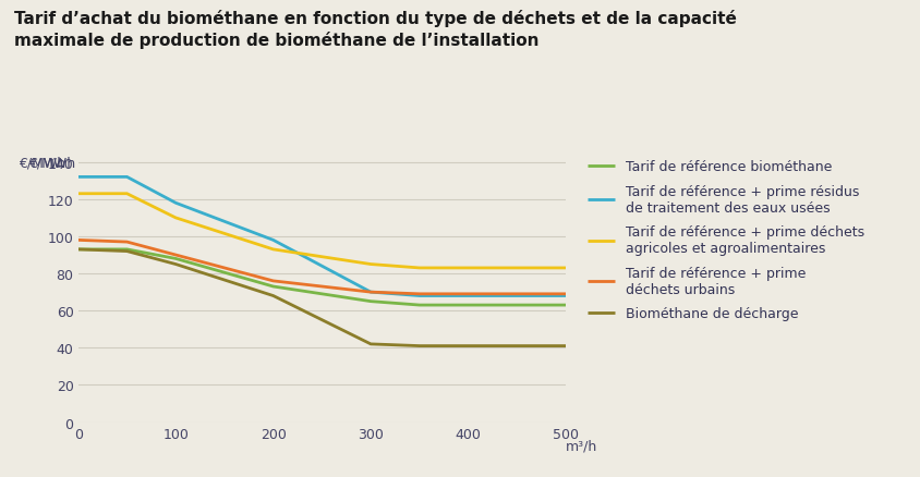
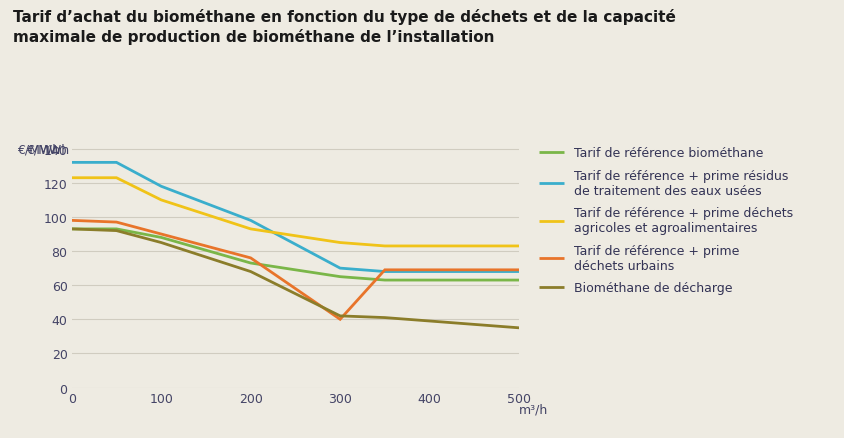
Tarif de référence + prime déchets urbains/300: 70 -> 40
Biométhane de décharge/500: 41 -> 35
